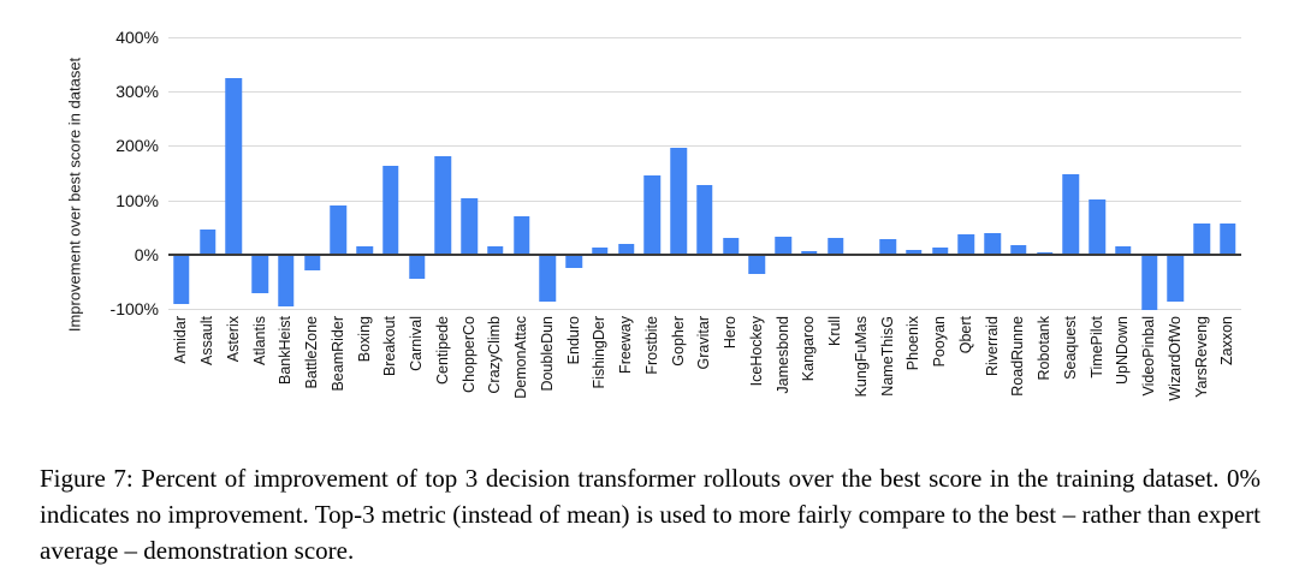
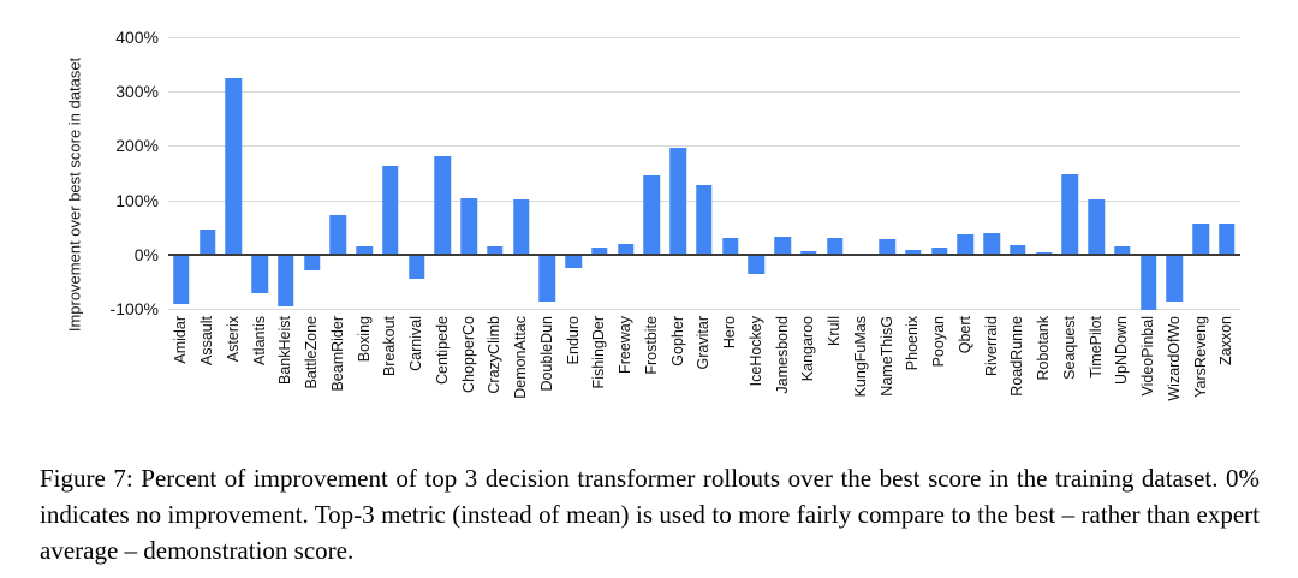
BeamRider: 90% -> 70%
DemonAttac: 70% -> 100%
